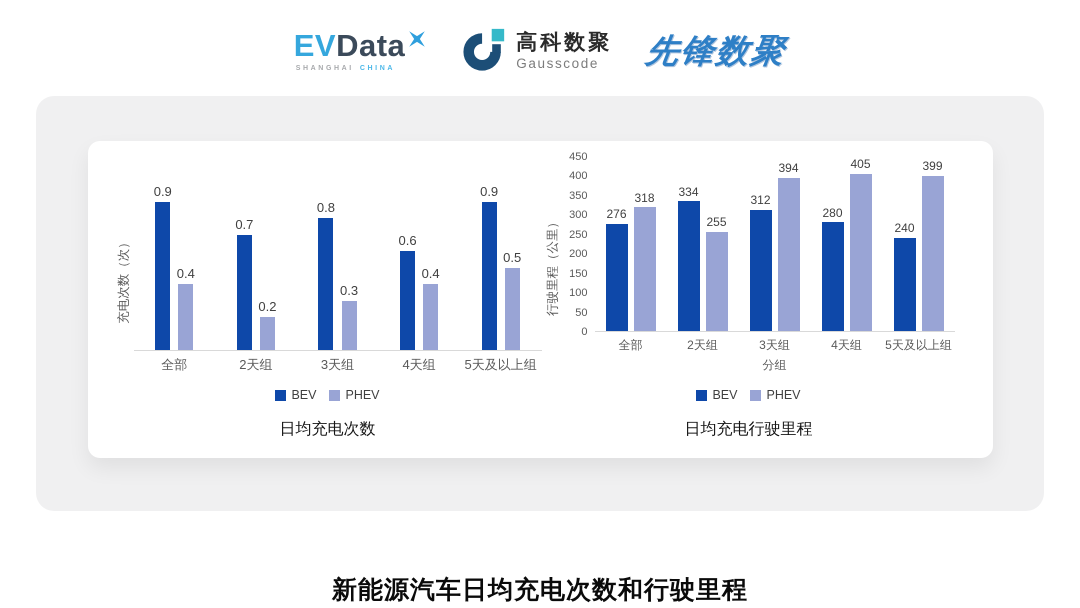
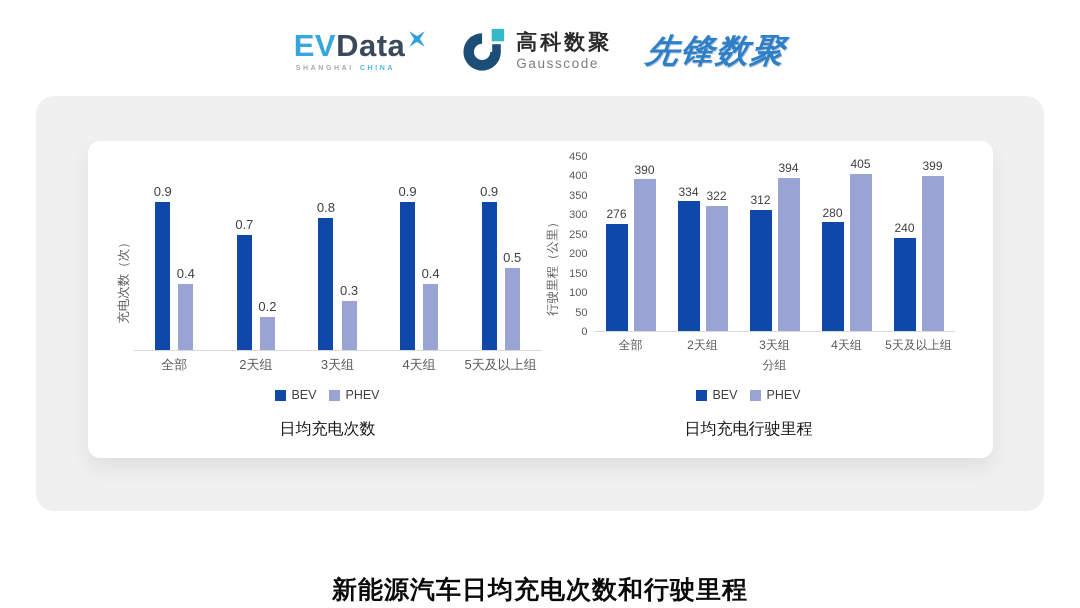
日均充电次数/BEV/4天组: 0.6 -> 0.9
日均充电行驶里程/PHEV/全部: 318 -> 390
日均充电行驶里程/PHEV/2天组: 255 -> 322
